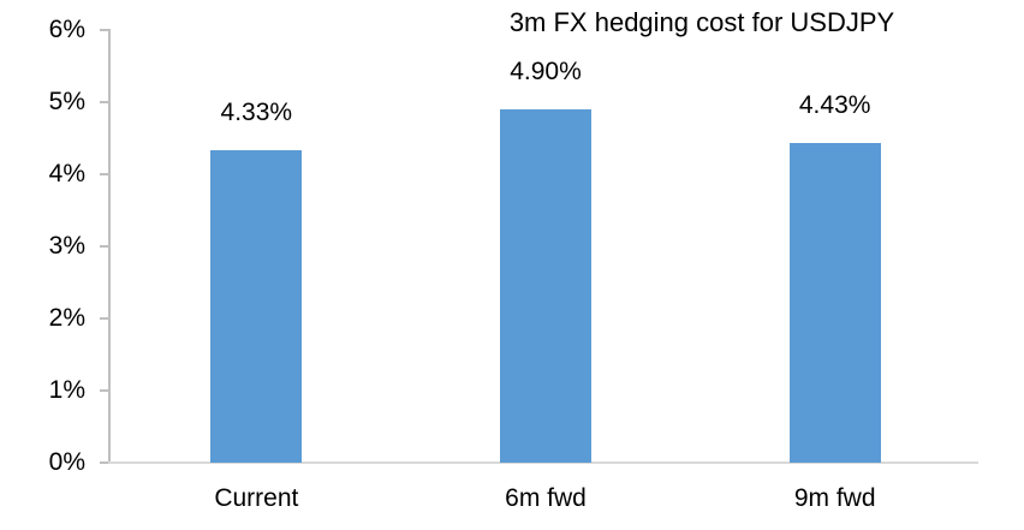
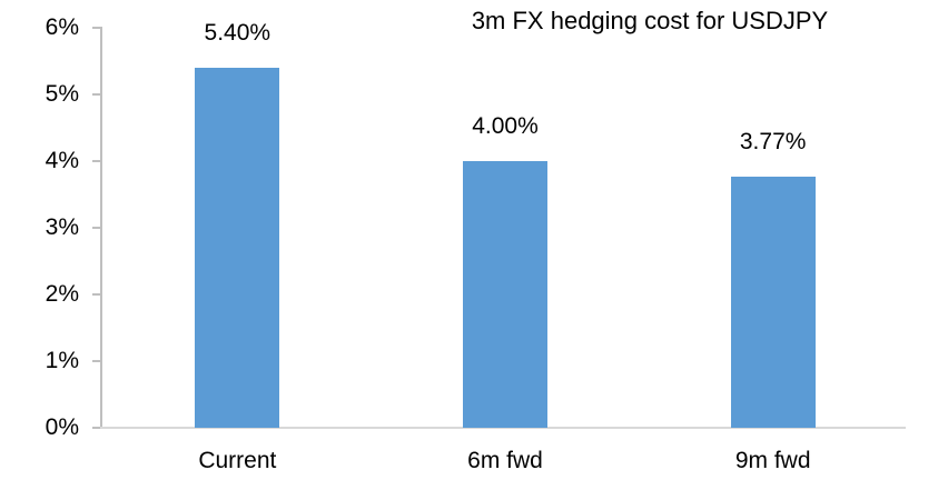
Current: 4.33% -> 5.40%
6m fwd: 4.90% -> 4.00%
9m fwd: 4.43% -> 3.77%
